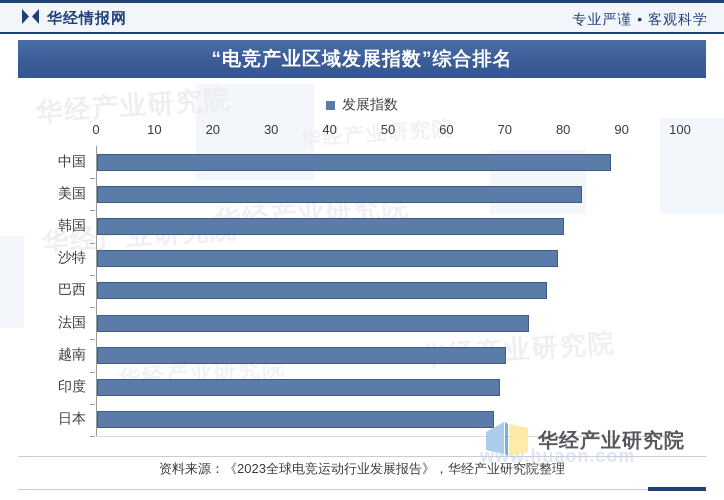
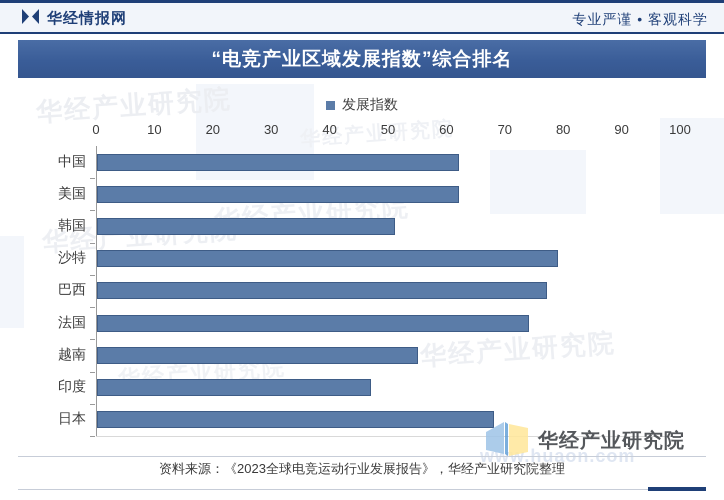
中国: 88 -> 62
美国: 83 -> 62
韩国: 80 -> 51
越南: 70 -> 55
印度: 69 -> 47
